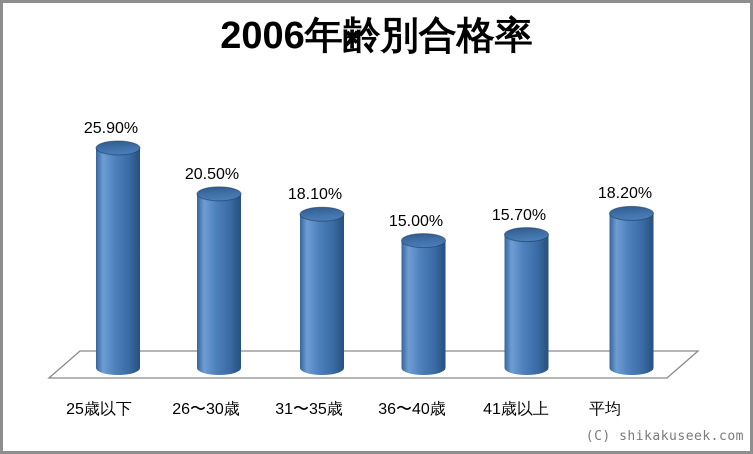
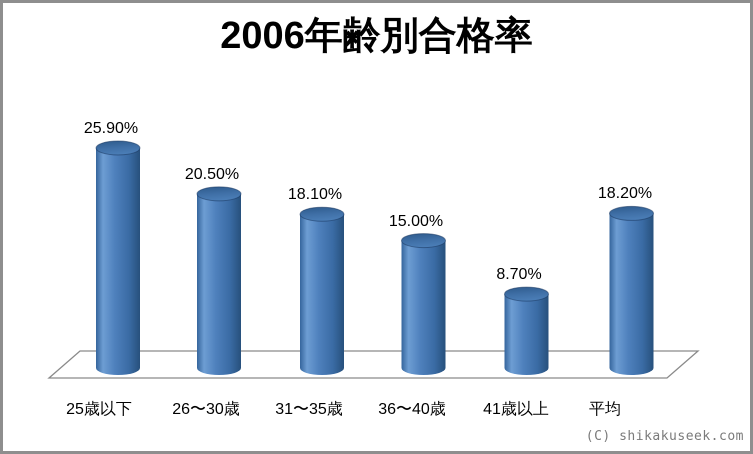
41歳以上: 15.70% -> 8.70%
